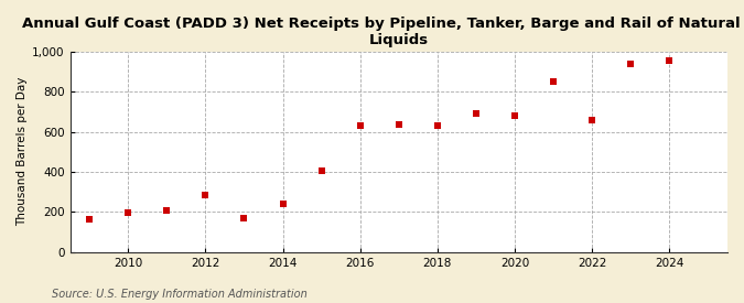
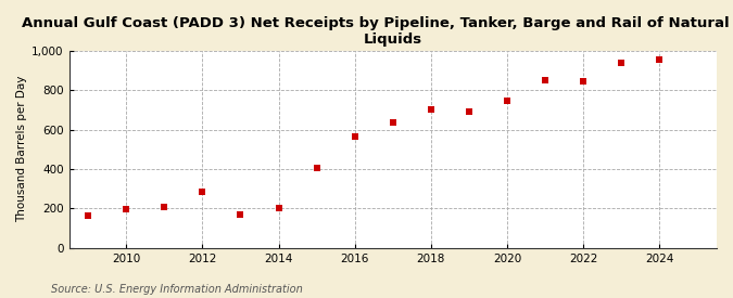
2014: 240 -> 200
2016: 630 -> 560
2018: 630 -> 700
2020: 680 -> 740
2022: 660 -> 840
